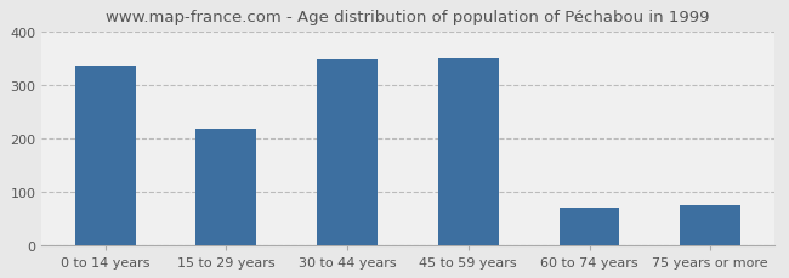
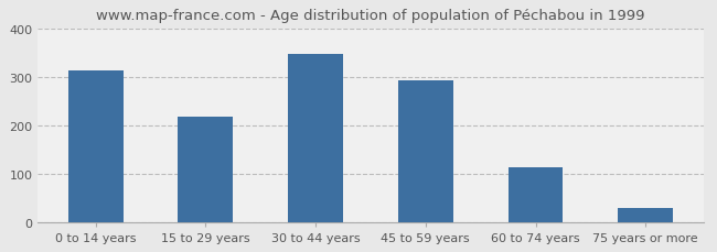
0 to 14 years: 335 -> 313
45 to 59 years: 350 -> 293
60 to 74 years: 70 -> 113
75 years or more: 75 -> 31
